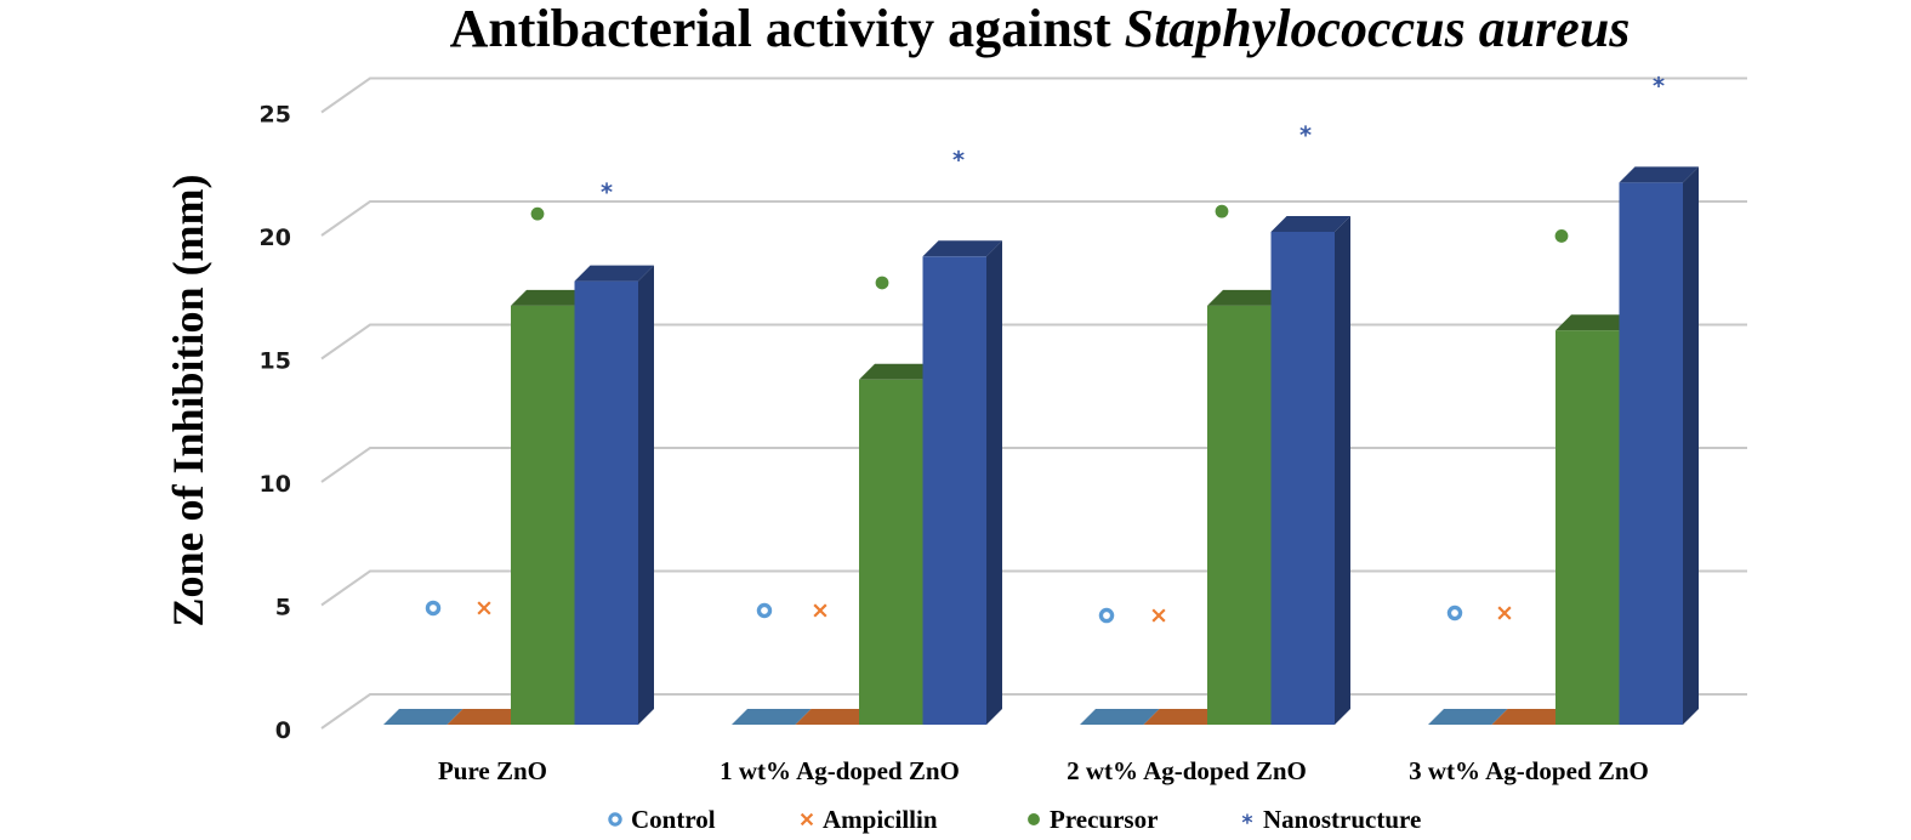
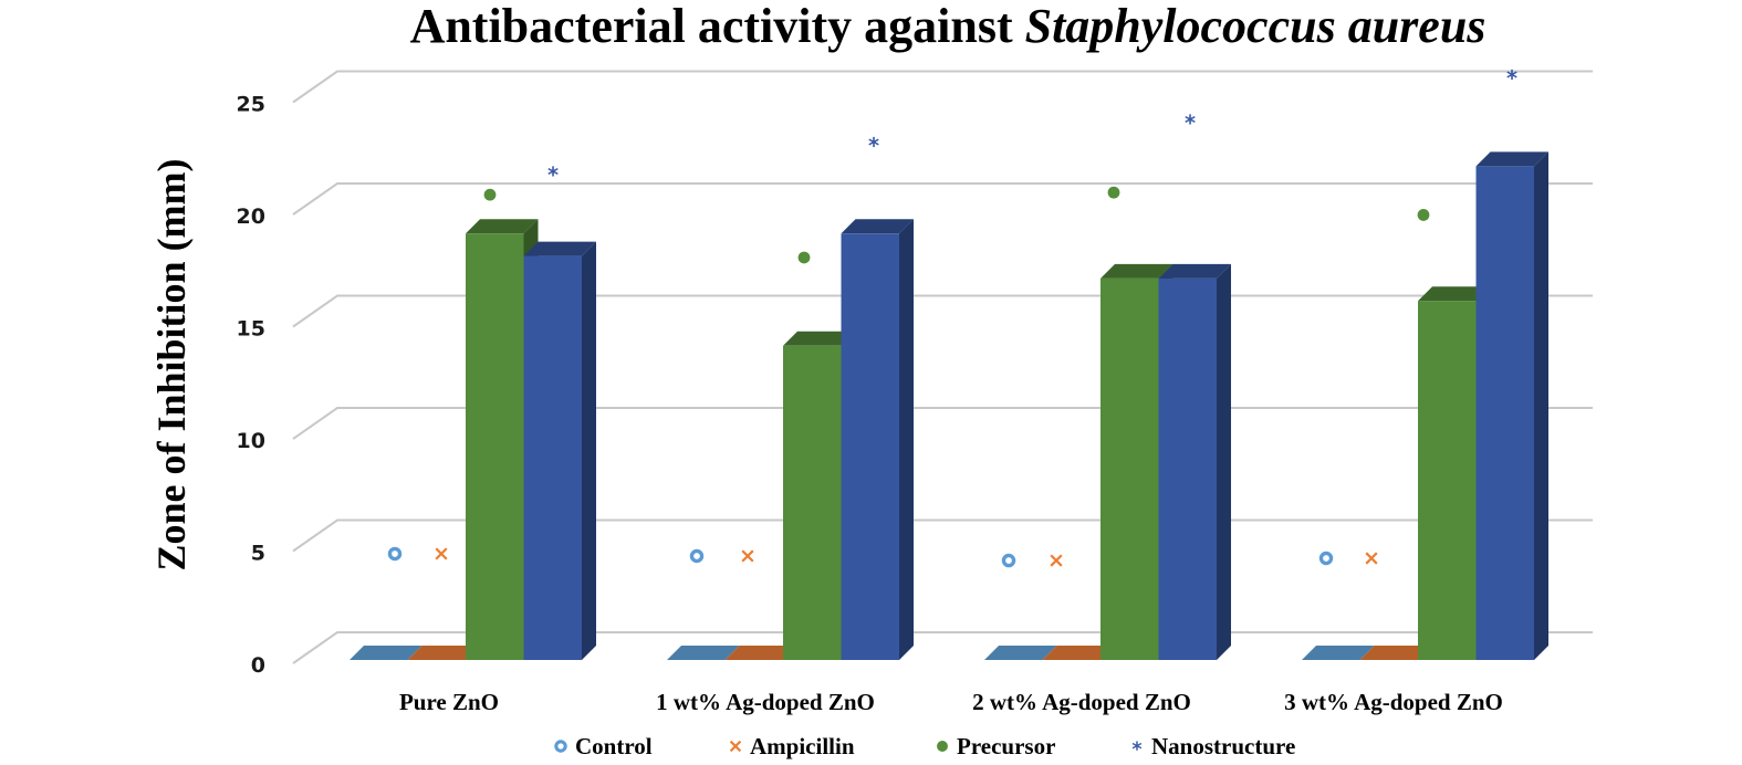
Precursor/Pure ZnO: 17 -> 19
Nanostructure/2 wt% Ag-doped ZnO: 20 -> 17
